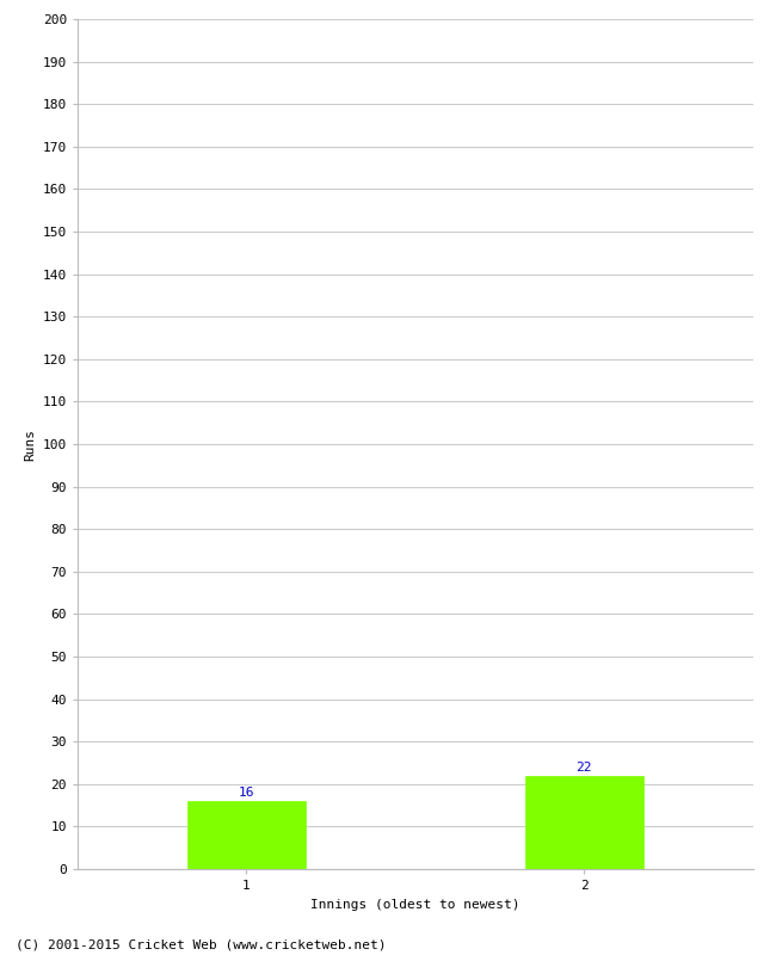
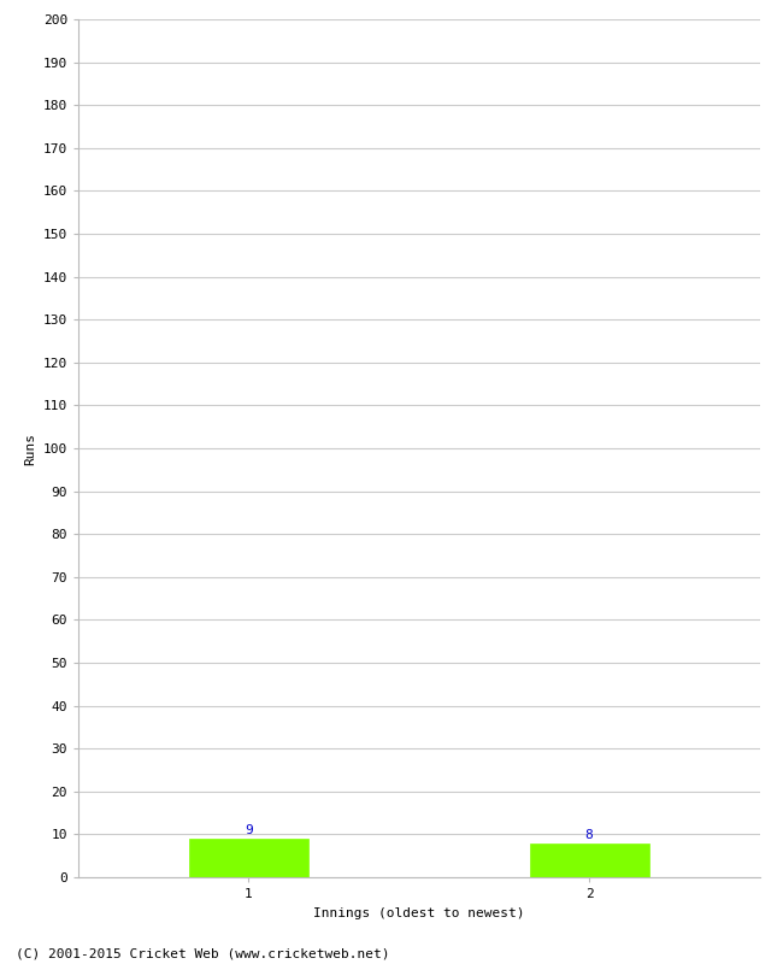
1: 16 -> 9
2: 22 -> 8
